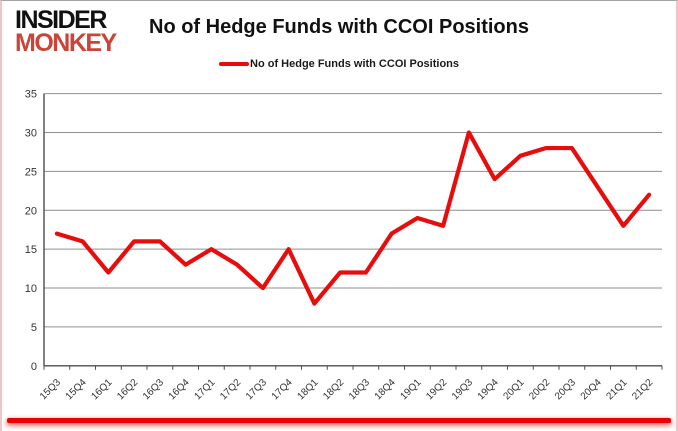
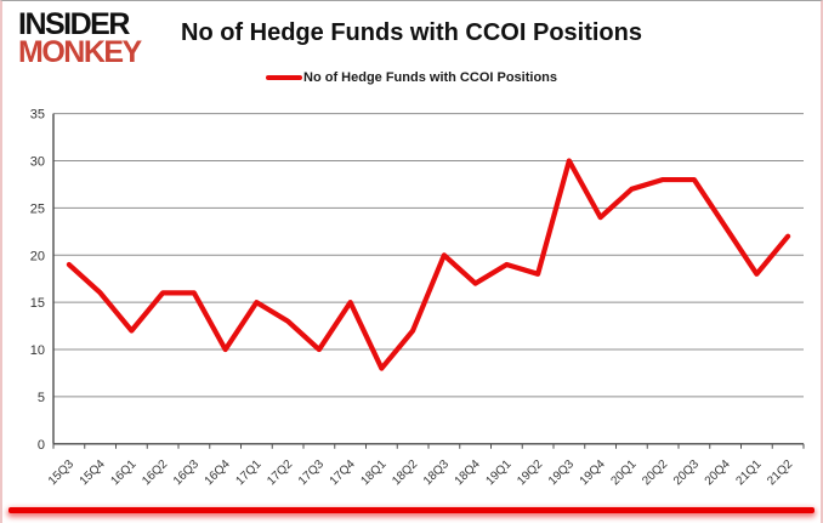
15Q3: 17 -> 19
16Q4: 13 -> 10
18Q3: 12 -> 20
